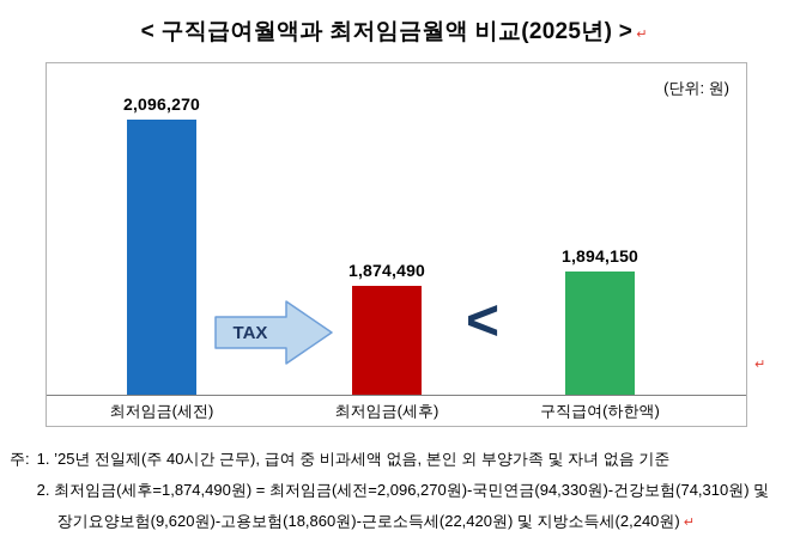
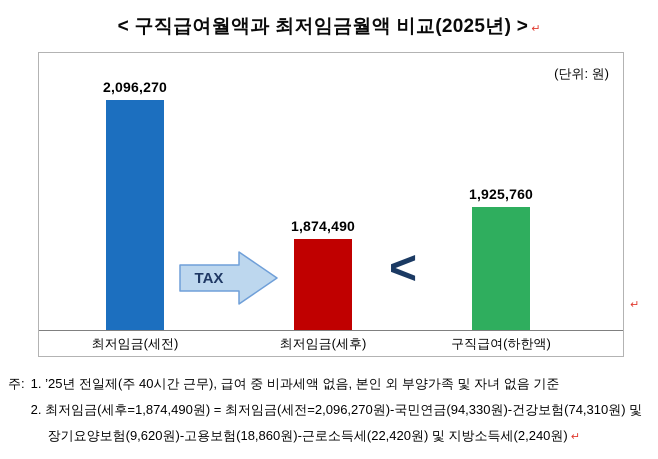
구직급여(하한액): 1,894,150 -> 1,925,760
